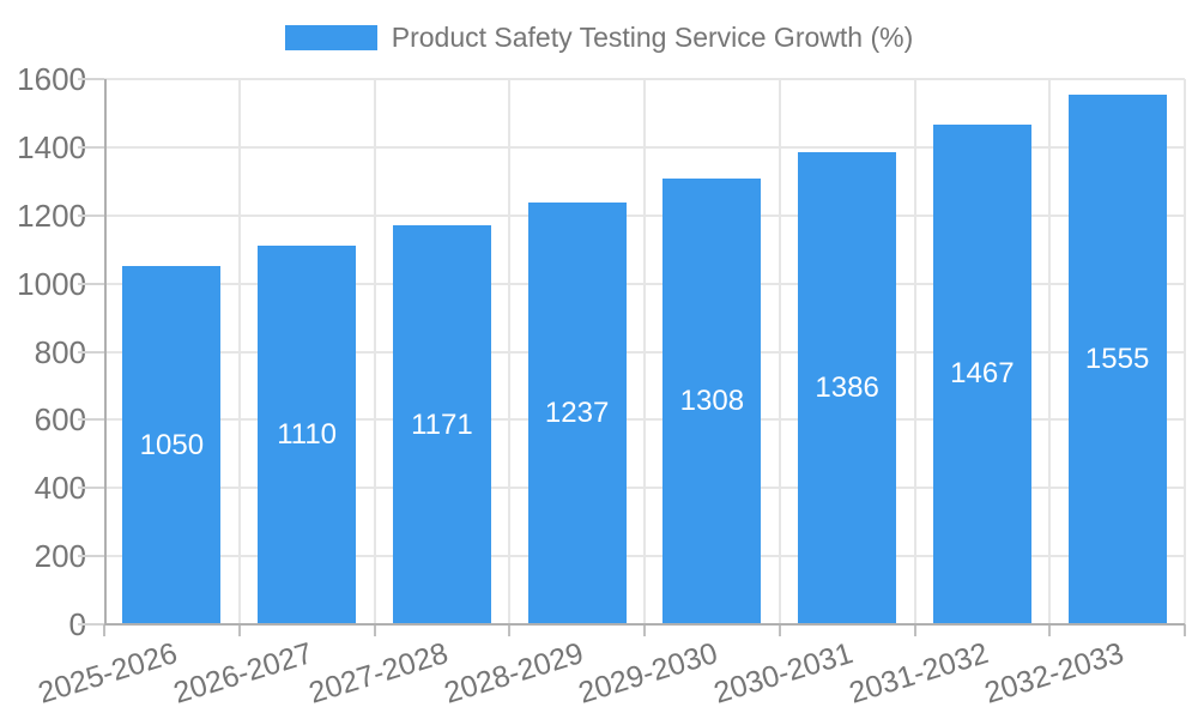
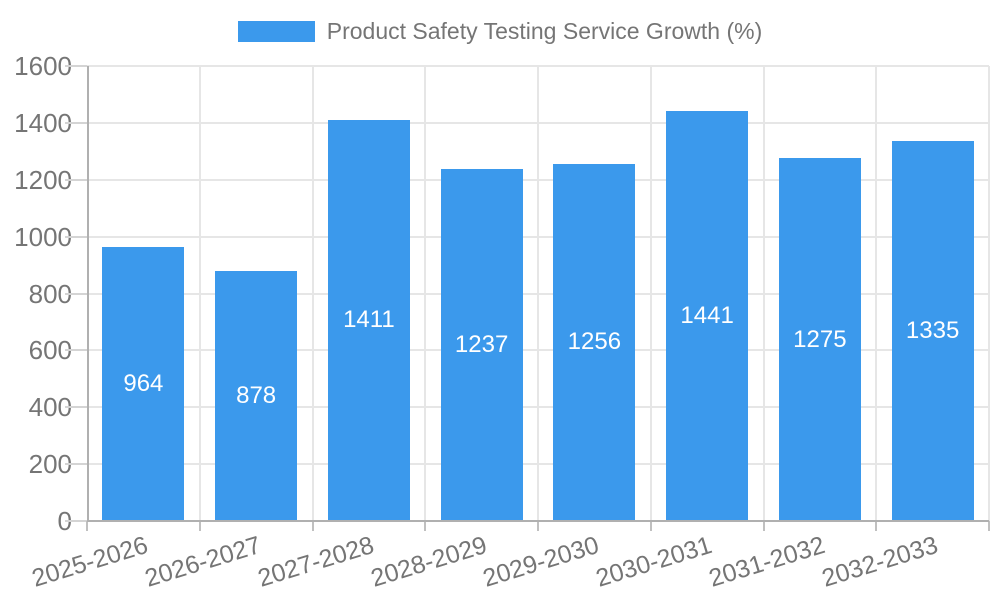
2025-2026: 1050 -> 964
2026-2027: 1110 -> 878
2027-2028: 1171 -> 1411
2029-2030: 1308 -> 1256
2030-2031: 1386 -> 1441
2031-2032: 1467 -> 1275
2032-2033: 1555 -> 1335
